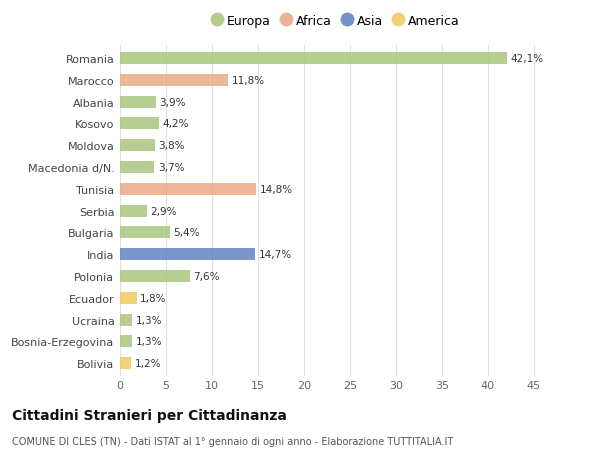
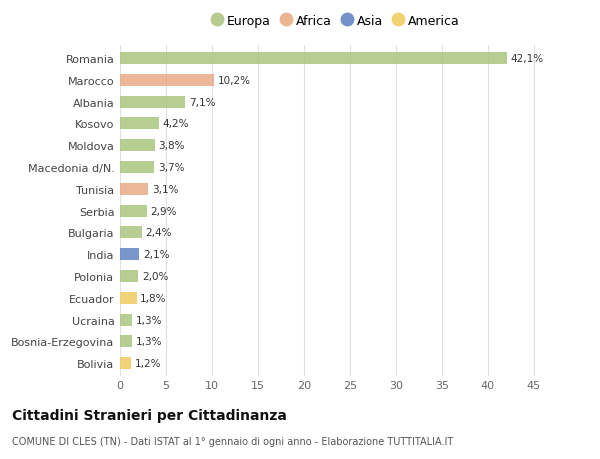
Marocco: 11,8% -> 10,2%
Albania: 3,9% -> 7,1%
Tunisia: 14,8% -> 3,1%
Bulgaria: 5,4% -> 2,4%
India: 14,7% -> 2,1%
Polonia: 7,6% -> 2,0%
